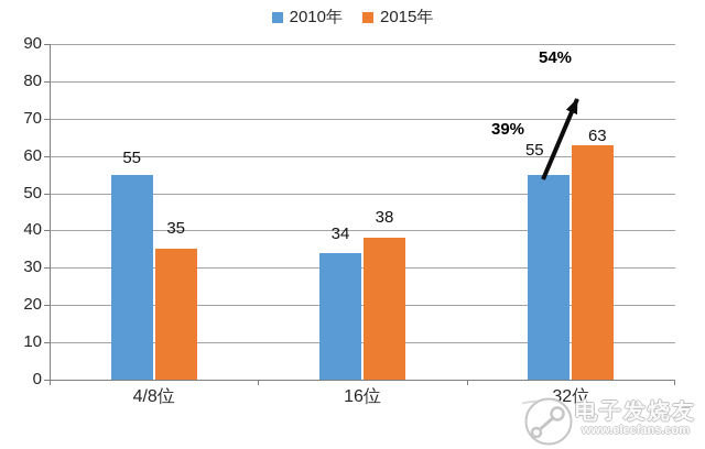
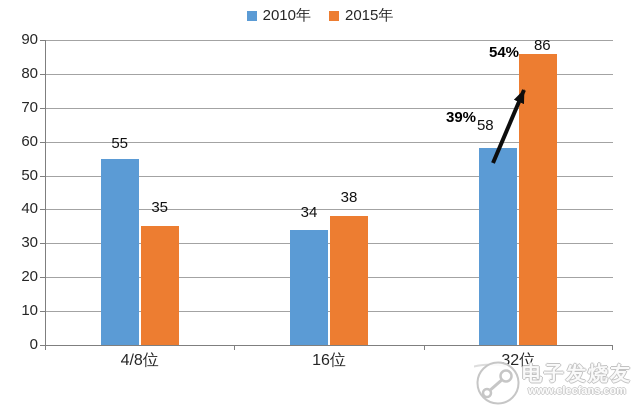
2010年/32位: 55 -> 58
2015年/32位: 63 -> 86
